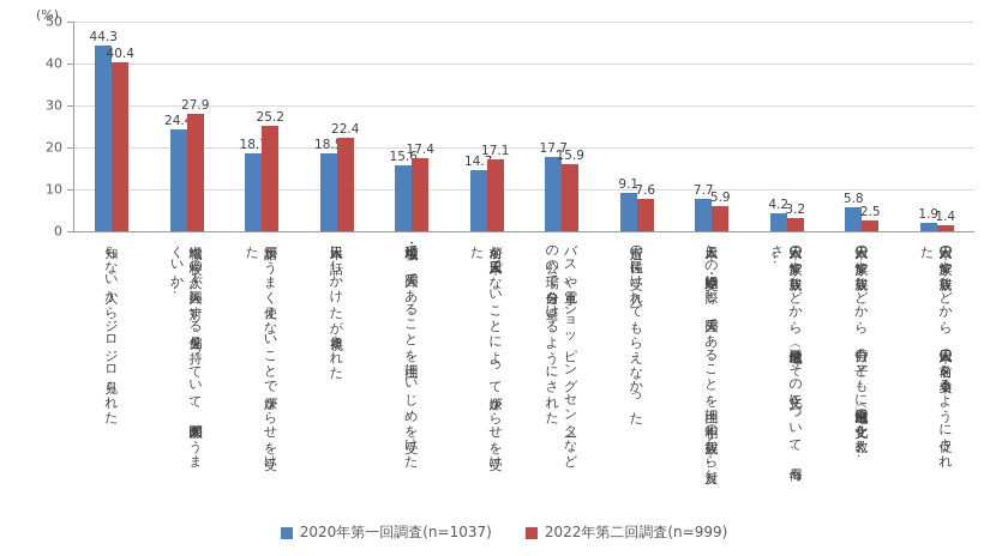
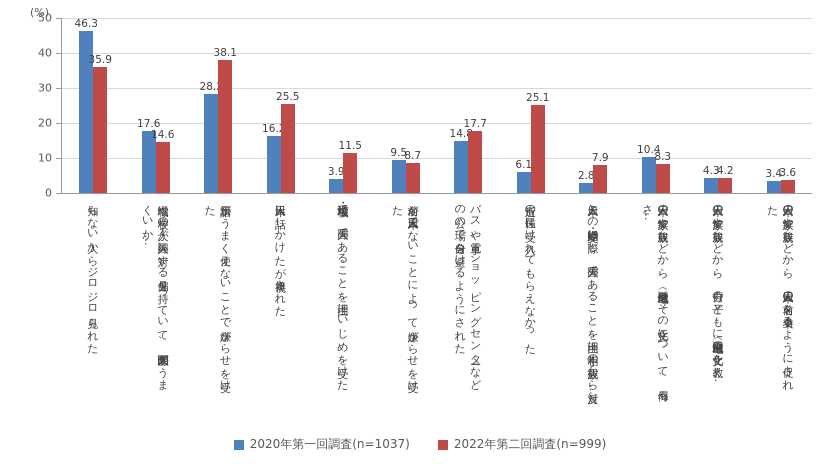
2020年第一回調査(n=1037)/知らない人からジロジロ見られた: 44.3 -> 46.3
2022年第二回調査(n=999)/知らない人からジロジロ見られた: 40.4 -> 35.9
2020年第一回調査(n=1037)/職場や学校の人々が外国人に対する偏見を持っていて、人間関係がうまくいか…: 24.4 -> 17.6
2022年第二回調査(n=999)/職場や学校の人々が外国人に対する偏見を持っていて、人間関係がうまくいか…: 27.9 -> 14.6
2020年第一回調査(n=1037)/日本語がうまく使えないことで嫌がらせを受けた: 18.7 -> 28.2
2022年第二回調査(n=999)/日本語がうまく使えないことで嫌がらせを受けた: 25.2 -> 38.1
2020年第一回調査(n=1037)/日本人に話しかけたが無視された: 18.5 -> 16.2
2022年第二回調査(n=999)/日本人に話しかけたが無視された: 22.4 -> 25.5
2020年第一回調査(n=1037)/職場・学校で、外国人であることを理由にいじめを受けた: 15.6 -> 3.9
2022年第二回調査(n=999)/職場・学校で、外国人であることを理由にいじめを受けた: 17.4 -> 11.5
2020年第一回調査(n=1037)/名前が日本人風でないことによって嫌がらせを受けた: 14.7 -> 9.5
2022年第二回調査(n=999)/名前が日本人風でないことによって嫌がらせを受けた: 17.1 -> 8.7
2020年第一回調査(n=1037)/バスや電車、ショッピングセンターなどの公の場で自分を避けるようにされた: 17.7 -> 14.8
2022年第二回調査(n=999)/バスや電車、ショッピングセンターなどの公の場で自分を避けるようにされた: 15.9 -> 17.7
2020年第一回調査(n=1037)/近所の住民に受け入れてもらえなかった: 9.1 -> 6.1
2022年第二回調査(n=999)/近所の住民に受け入れてもらえなかった: 7.6 -> 25.1
2020年第一回調査(n=1037)/日本人との交際・結婚に際し、外国人であることを理由に相手の親族から反対…: 7.7 -> 2.8
2022年第二回調査(n=999)/日本人との交際・結婚に際し、外国人であることを理由に相手の親族から反対…: 5.9 -> 7.9
2020年第一回調査(n=1037)/日本人の家族や親族などから、出身国（地域）やその文化について、侮辱さ…: 4.2 -> 10.4
2022年第二回調査(n=999)/日本人の家族や親族などから、出身国（地域）やその文化について、侮辱さ…: 3.2 -> 8.3
2020年第一回調査(n=1037)/日本人の家族や親族などから、自分の子どもに出身国（地域）の文化を教え…: 5.8 -> 4.3
2022年第二回調査(n=999)/日本人の家族や親族などから、自分の子どもに出身国（地域）の文化を教え…: 2.5 -> 4.2
2020年第一回調査(n=1037)/日本人の家族や親族などから、日本人風の名前を名乗るように促された: 1.9 -> 3.4
2022年第二回調査(n=999)/日本人の家族や親族などから、日本人風の名前を名乗るように促された: 1.4 -> 3.6
